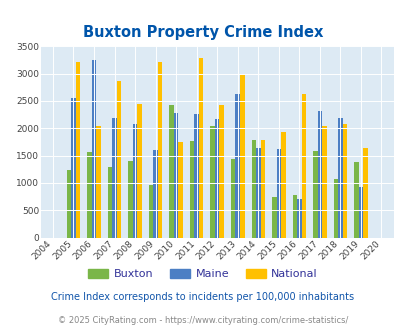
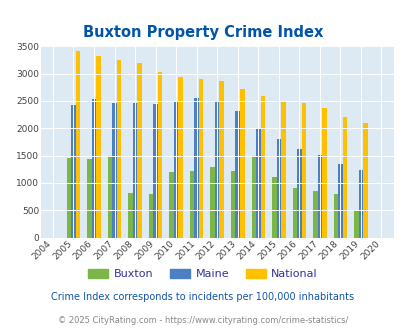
Buxton/2005: 1240 -> 1450
Maine/2005: 2560 -> 2430
National/2005: 3220 -> 3420
Buxton/2006: 1560 -> 1430
Maine/2006: 3240 -> 2540
National/2006: 2040 -> 3320
Buxton/2007: 1300 -> 1500
Maine/2007: 2180 -> 2460
National/2007: 2860 -> 3260
Buxton/2008: 1400 -> 820
Maine/2008: 2080 -> 2470
National/2008: 2440 -> 3200
Buxton/2009: 960 -> 790
Maine/2009: 1600 -> 2440
National/2009: 3220 -> 3030
Buxton/2010: 2420 -> 1200
Maine/2010: 2280 -> 2490
National/2010: 1740 -> 2940
Buxton/2011: 1760 -> 1220
Maine/2011: 2260 -> 2560
National/2011: 3280 -> 2900
Buxton/2012: 2040 -> 1300
Maine/2012: 2160 -> 2500
National/2012: 2420 -> 2860
Buxton/2013: 1440 -> 1220
Maine/2013: 2620 -> 2320
National/2013: 3000 -> 2720
Buxton/2014: 1780 -> 1490
Maine/2014: 1640 -> 1990
National/2014: 1780 -> 2590
Buxton/2015: 740 -> 1100
Maine/2015: 1620 -> 1810
National/2015: 1940 -> 2490
Buxton/2016: 780 -> 900
Maine/2016: 700 -> 1620
National/2016: 2620 -> 2460
Buxton/2017: 1580 -> 860
Maine/2017: 2320 -> 1500
National/2017: 2040 -> 2370
Buxton/2018: 1080 -> 790
Maine/2018: 2180 -> 1340
National/2018: 2080 -> 2200
Buxton/2019: 1380 -> 490
Maine/2019: 920 -> 1230
National/2019: 1640 -> 2100
